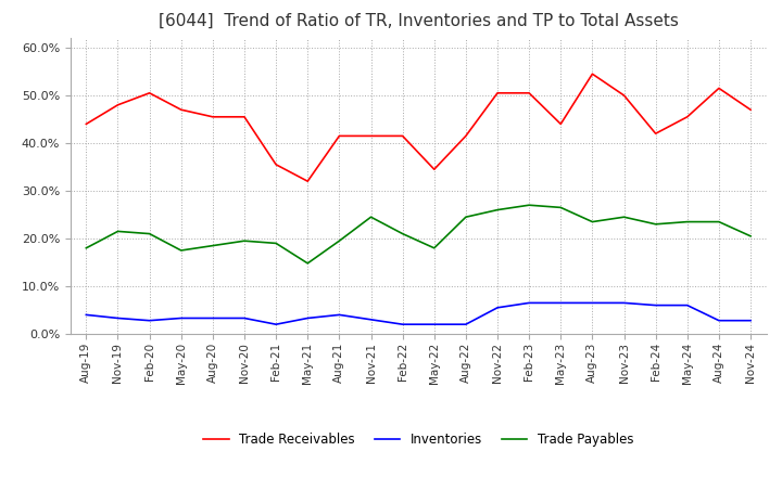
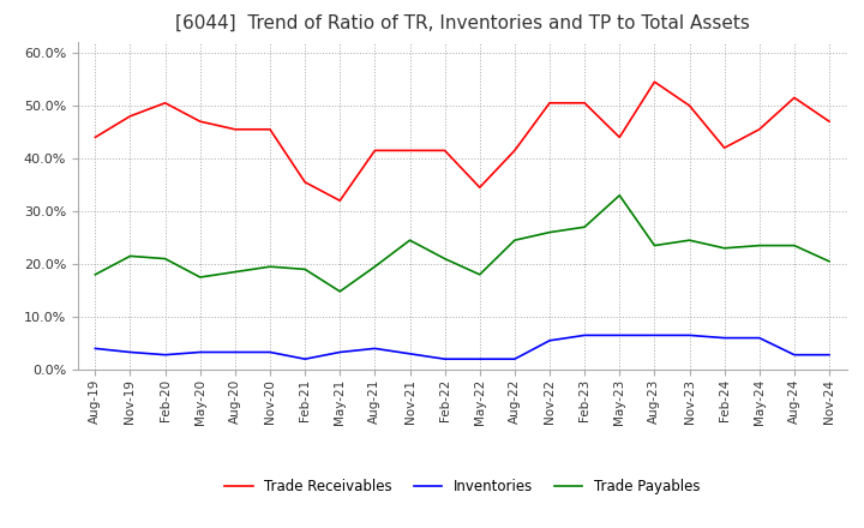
Trade Payables/May-23: 26.5% -> 33.0%
